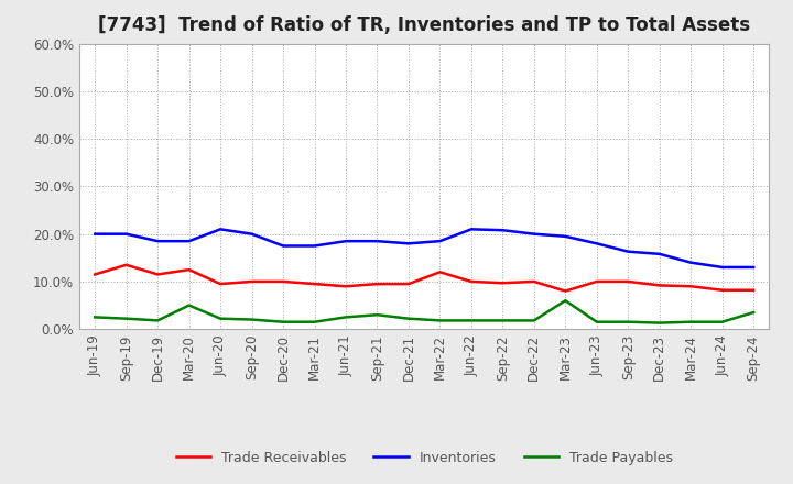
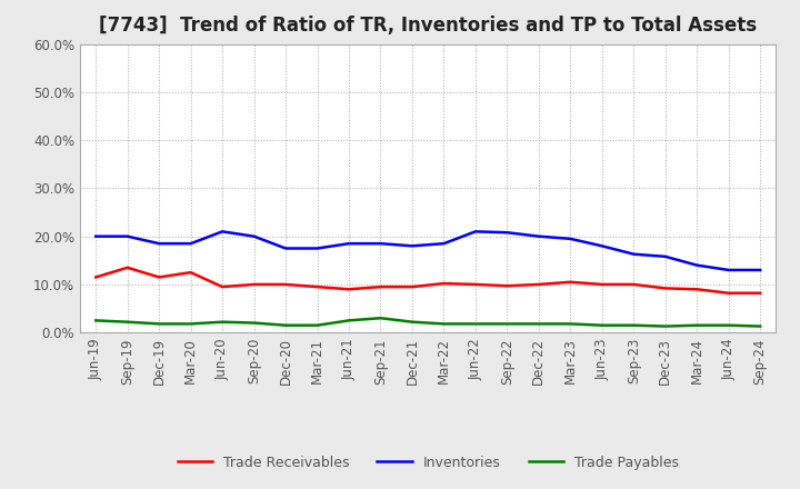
Trade Payables/Mar-20: 5.0% -> 1.8%
Trade Receivables/Mar-22: 12.0% -> 10.2%
Trade Receivables/Mar-23: 8.0% -> 10.5%
Trade Payables/Mar-23: 6.0% -> 1.8%
Trade Payables/Sep-24: 3.5% -> 1.3%
